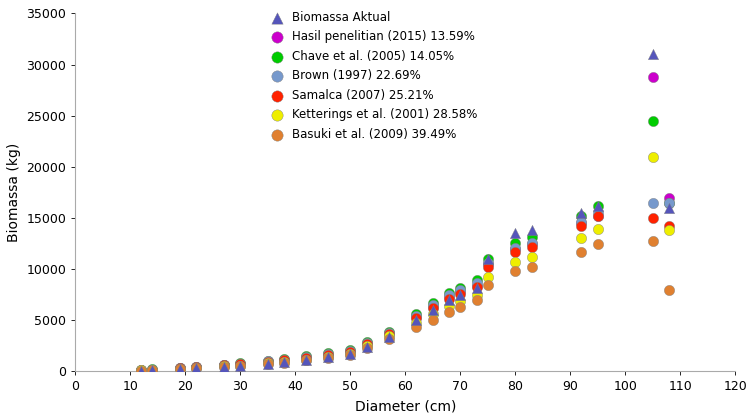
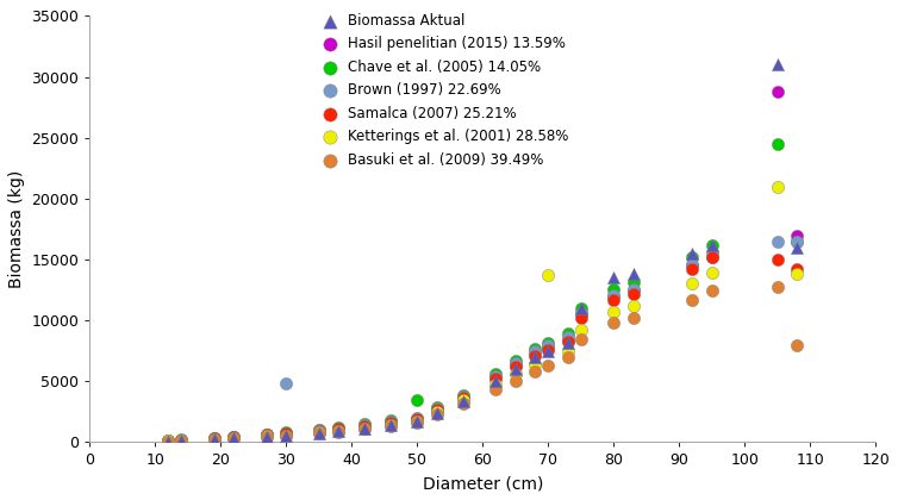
Brown (1997) 22.69%/30: 700 -> 4800
Chave et al. (2005) 14.05%/50: 2100 -> 3500
Ketterings et al. (2001) 28.58%/70: 6900 -> 13700
